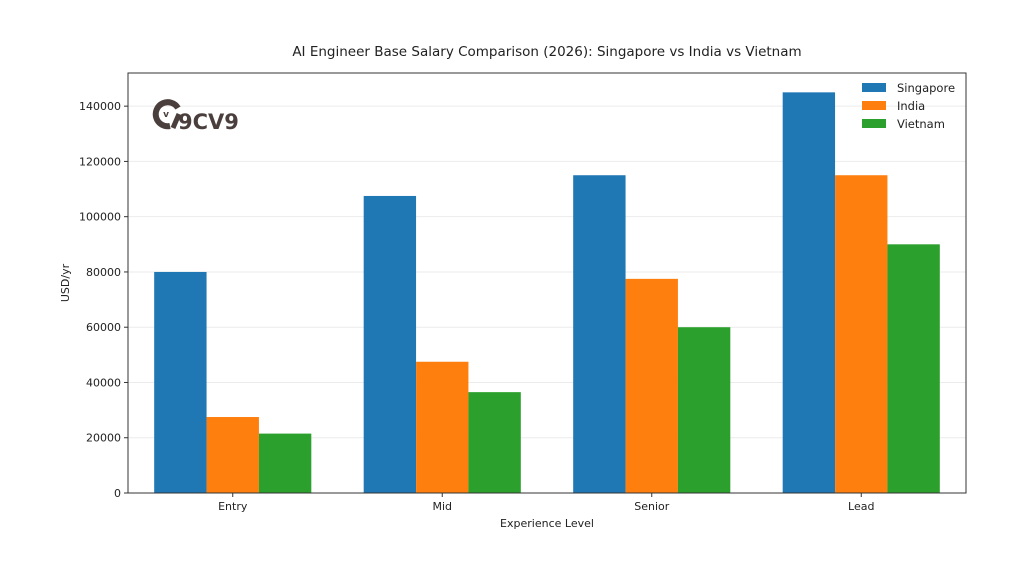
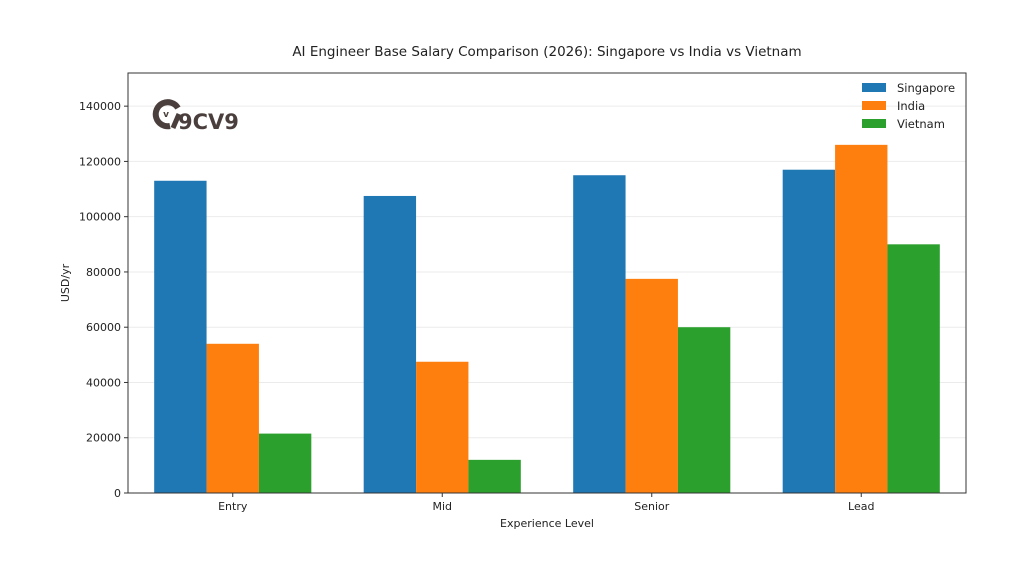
Singapore/Entry: 80000 -> 113000
India/Entry: 28000 -> 54000
Vietnam/Mid: 36000 -> 12000
Singapore/Lead: 145000 -> 117000
India/Lead: 115000 -> 126000
